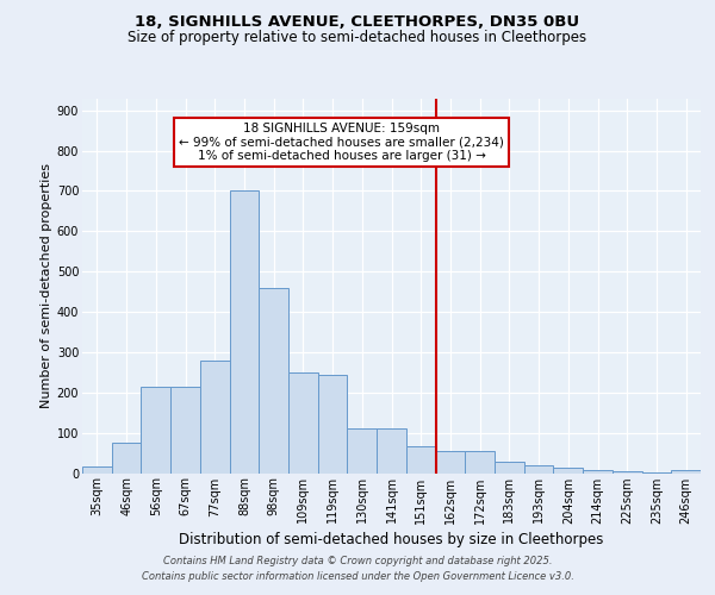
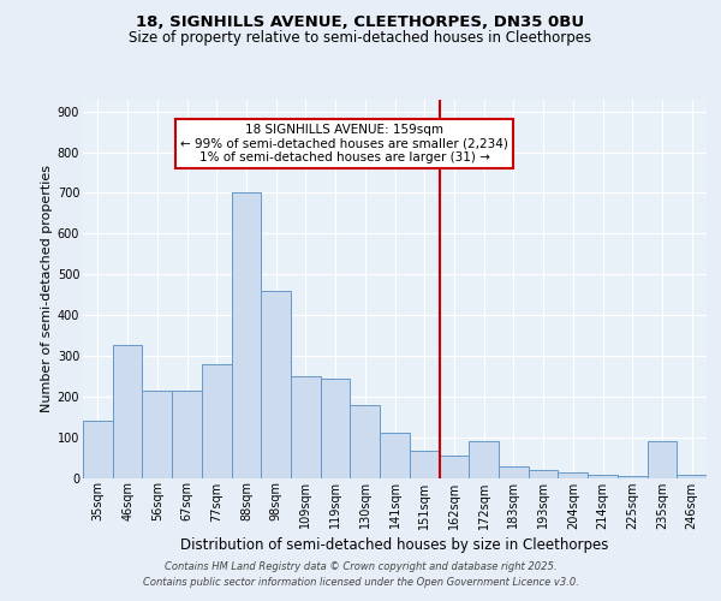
35sqm: 15 -> 140
46sqm: 75 -> 325
130sqm: 110 -> 180
172sqm: 55 -> 90
235sqm: 2 -> 90
